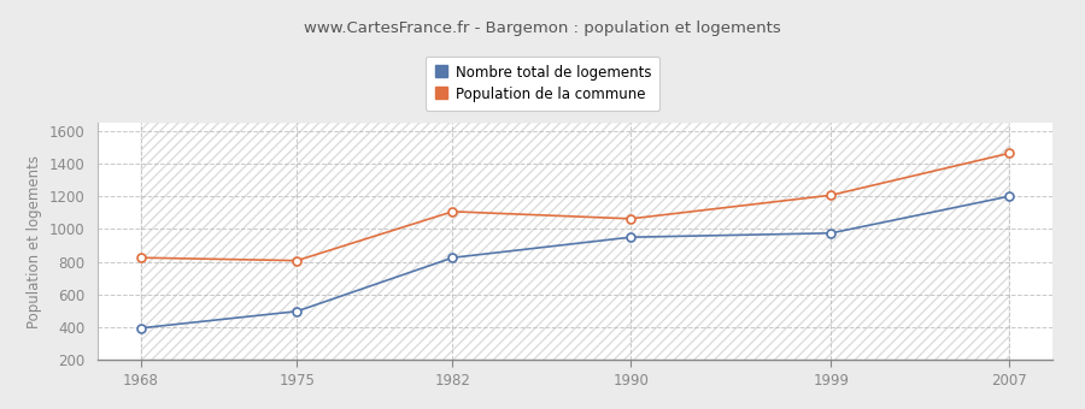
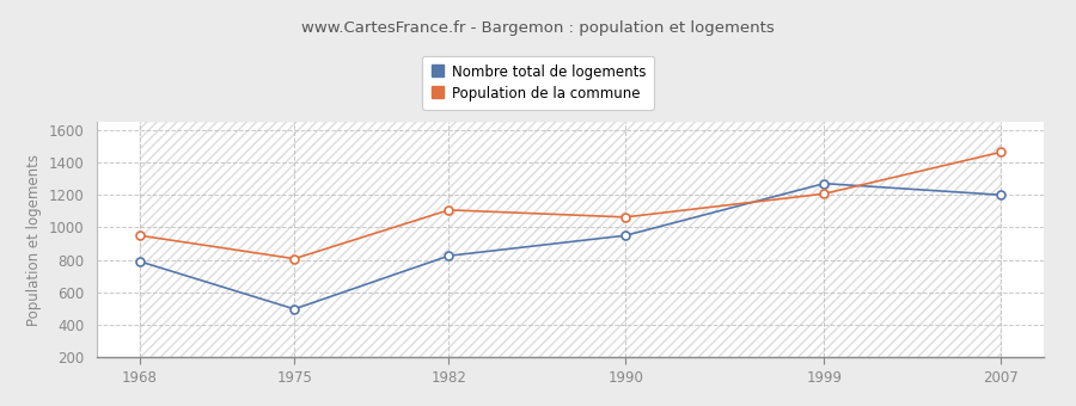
Nombre total de logements/1968: 400 -> 790
Population de la commune/1968: 820 -> 950
Nombre total de logements/1999: 980 -> 1270
